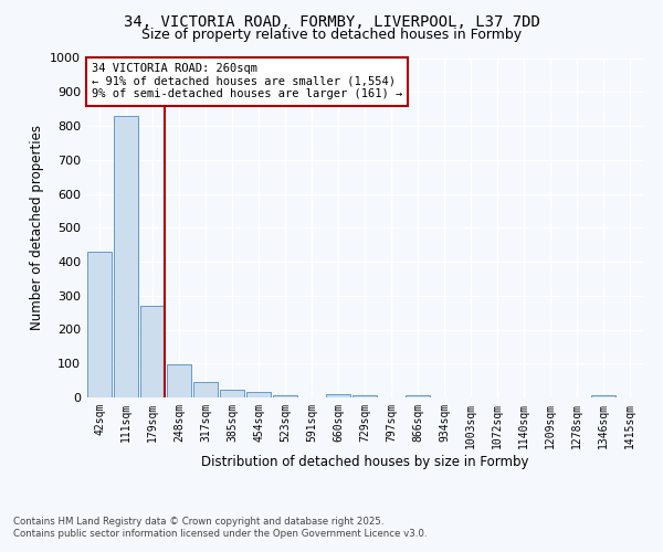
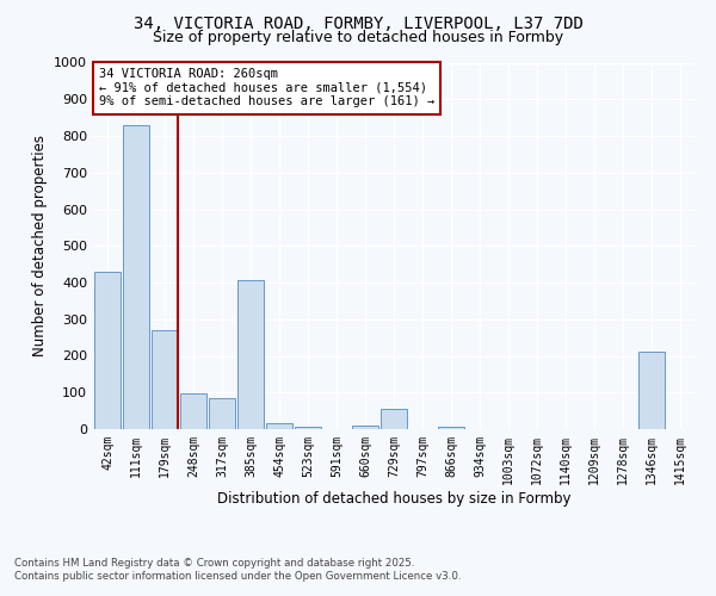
317sqm: 47 -> 85
385sqm: 22 -> 405
729sqm: 8 -> 55
1346sqm: 7 -> 210
